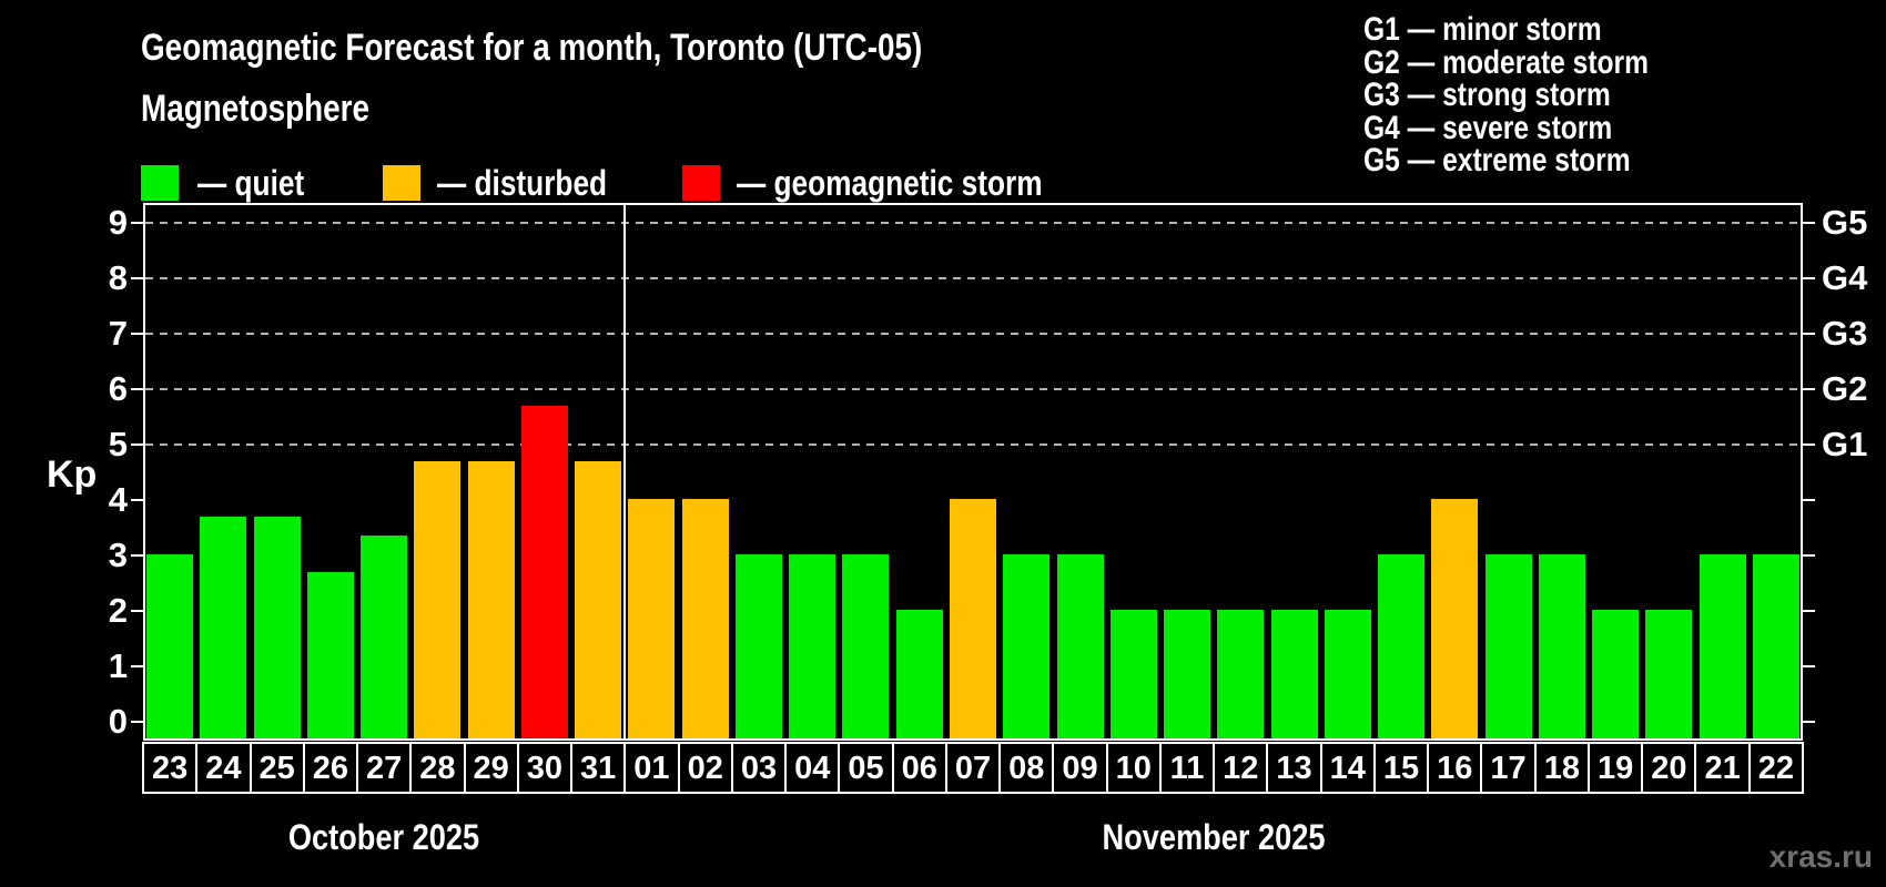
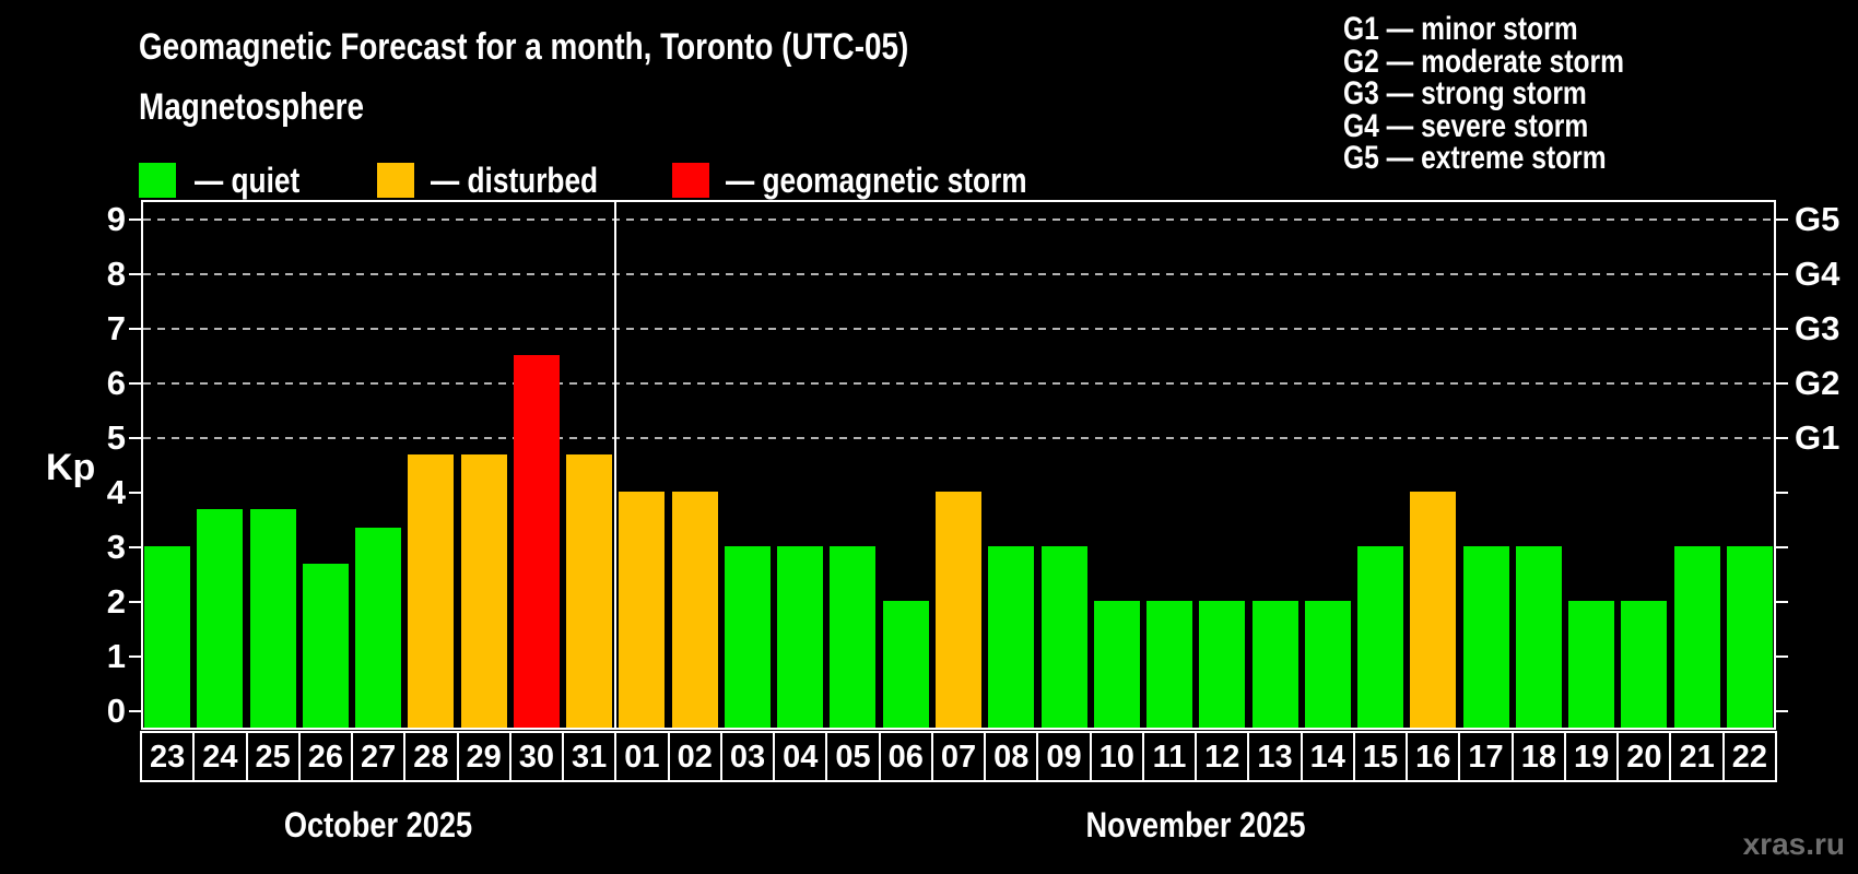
30: 5.7 -> 6.5
